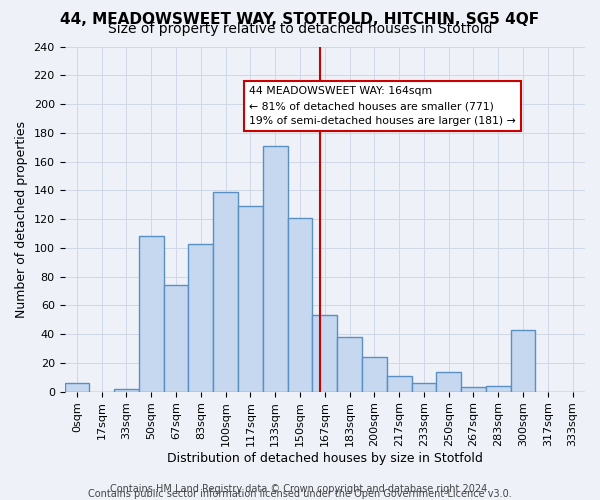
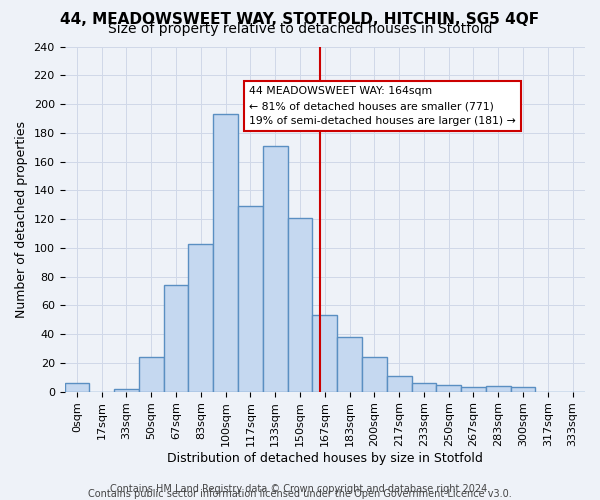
50sqm: 108 -> 24
100sqm: 139 -> 193
250sqm: 14 -> 5
300sqm: 43 -> 3
